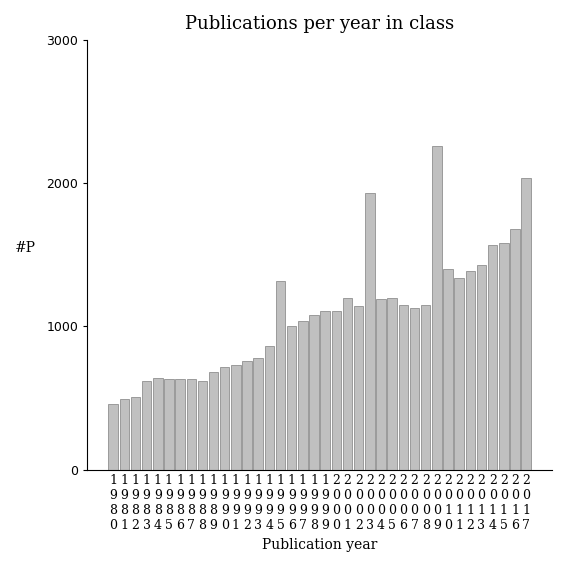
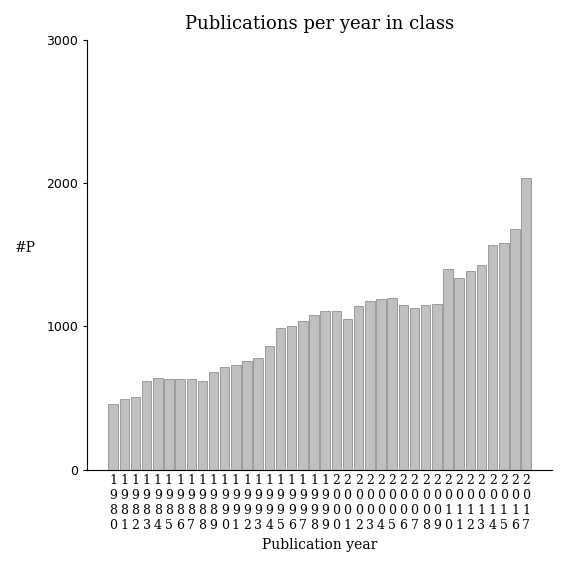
1 9 9 5: 1320 -> 990
2 0 0 1: 1200 -> 1050
2 0 0 3: 1930 -> 1180
2 0 0 9: 2260 -> 1160
